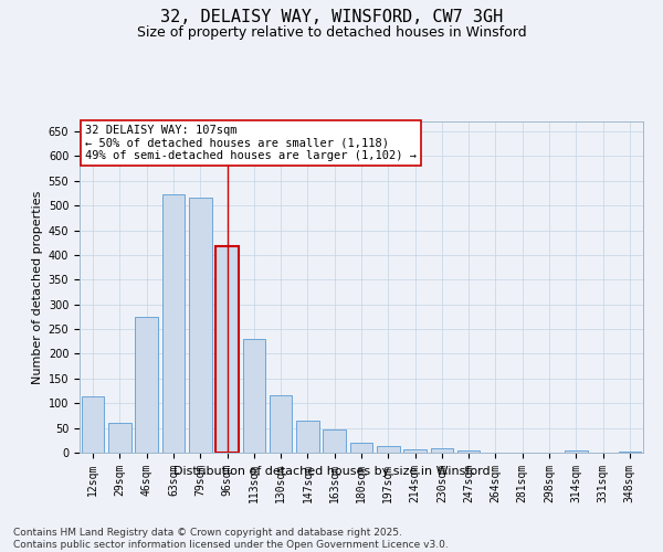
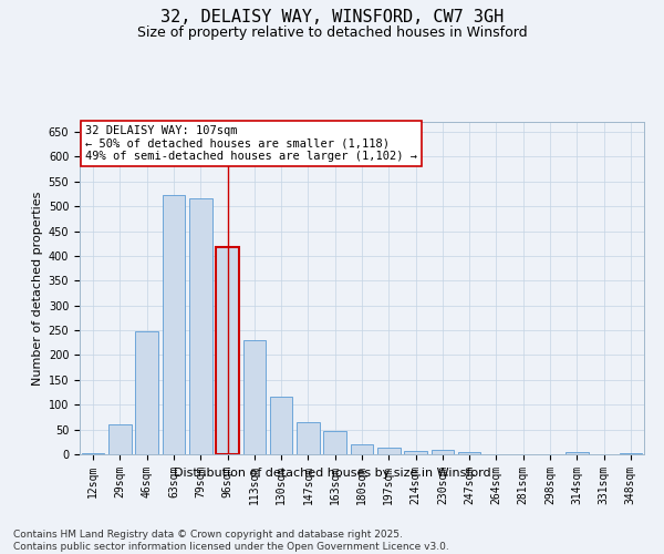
12sqm: 115 -> 2
46sqm: 275 -> 248
